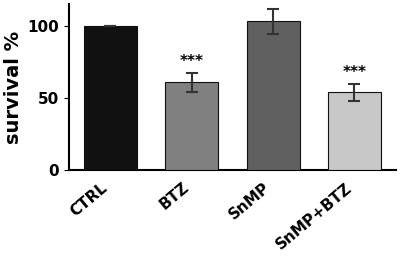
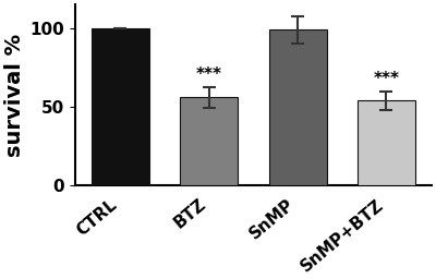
BTZ: 61 -> 56
SnMP: 103 -> 99
